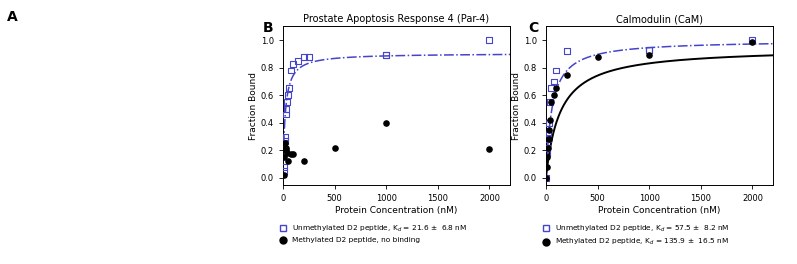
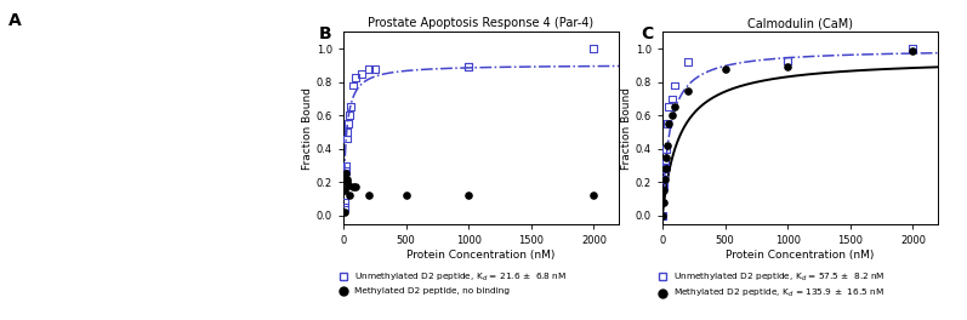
Prostate Apoptosis Response 4 (Par-4)/Methylated D2 peptide, no binding/500: 0.22 -> 0.12
Prostate Apoptosis Response 4 (Par-4)/Methylated D2 peptide, no binding/1000: 0.40 -> 0.12
Prostate Apoptosis Response 4 (Par-4)/Methylated D2 peptide, no binding/2000: 0.21 -> 0.12
